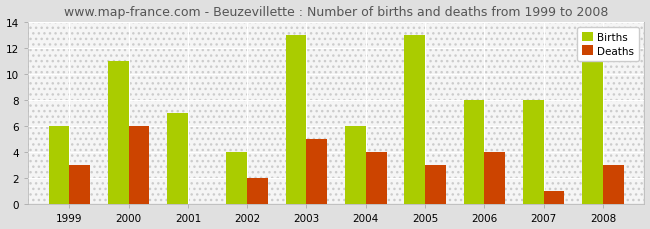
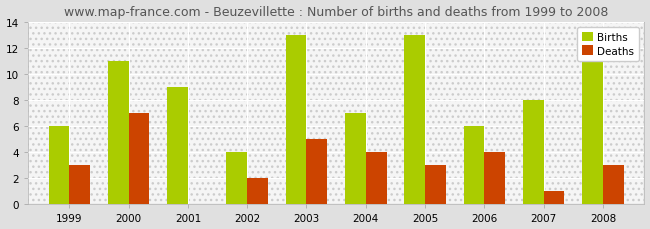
Deaths/2000: 6 -> 7
Births/2001: 7 -> 9
Births/2004: 6 -> 7
Births/2006: 8 -> 6
